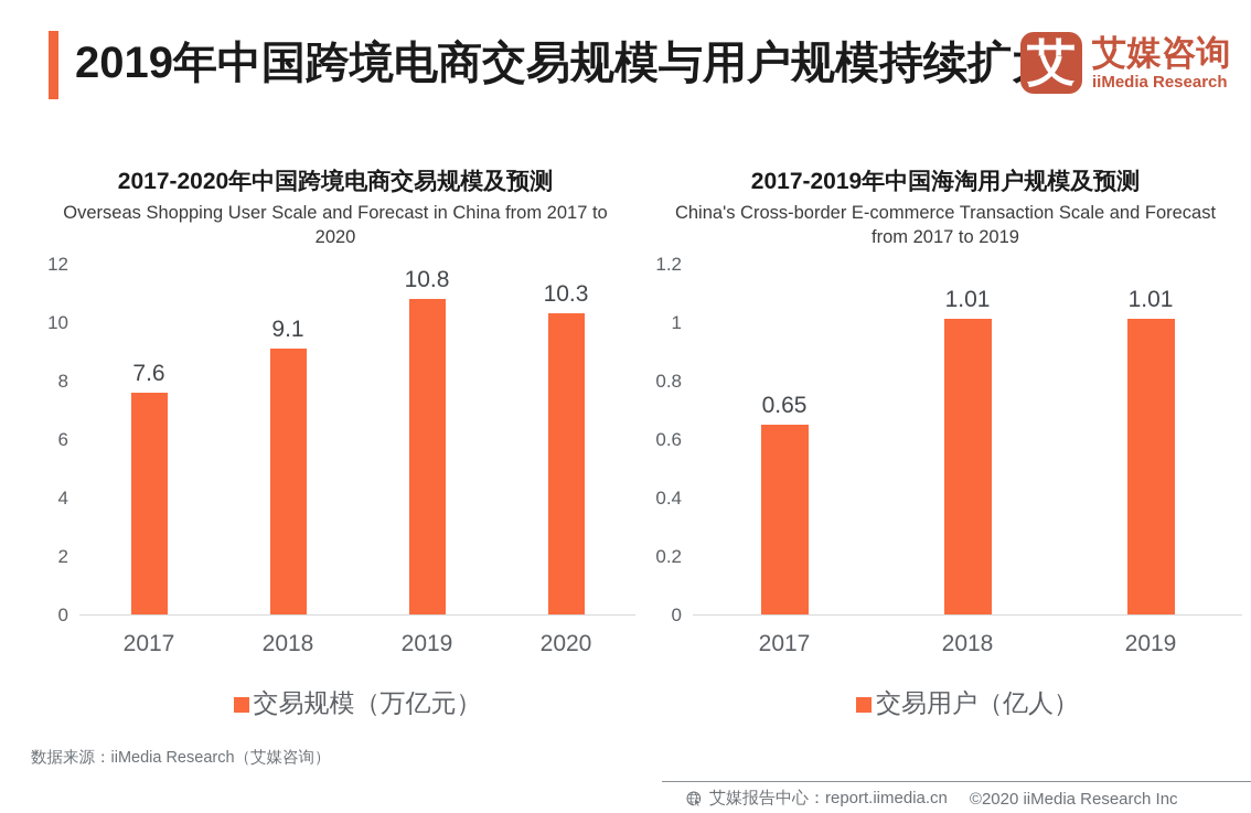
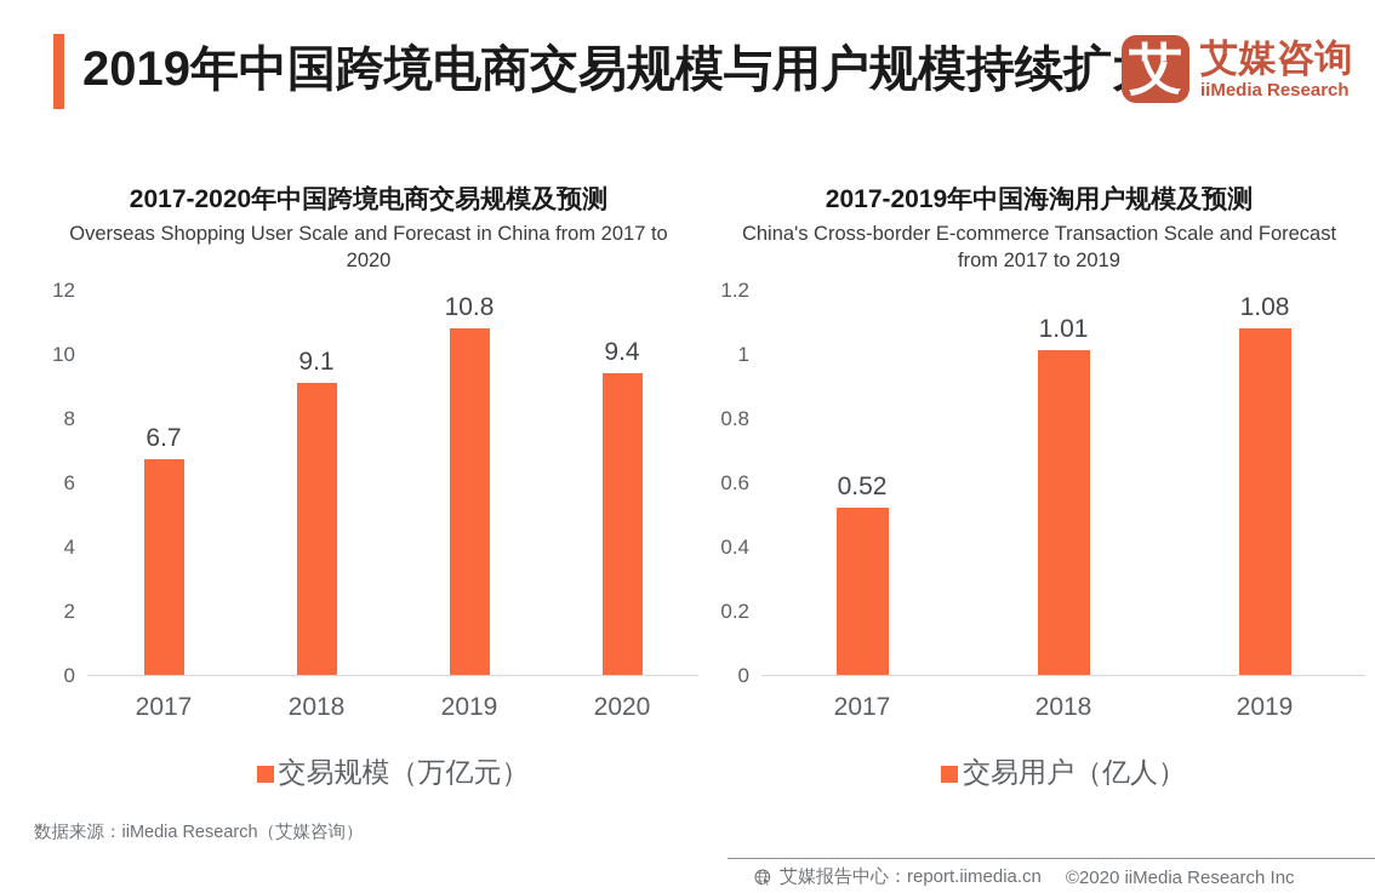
2017-2020年中国跨境电商交易规模及预测/2017: 7.6 -> 6.7
2017-2020年中国跨境电商交易规模及预测/2020: 10.3 -> 9.4
2017-2019年中国海淘用户规模及预测/2017: 0.65 -> 0.52
2017-2019年中国海淘用户规模及预测/2019: 1.01 -> 1.08
